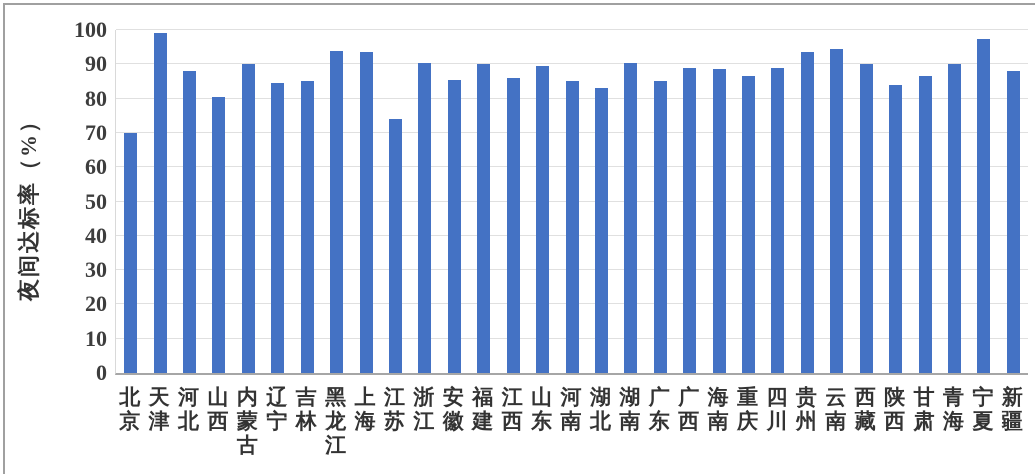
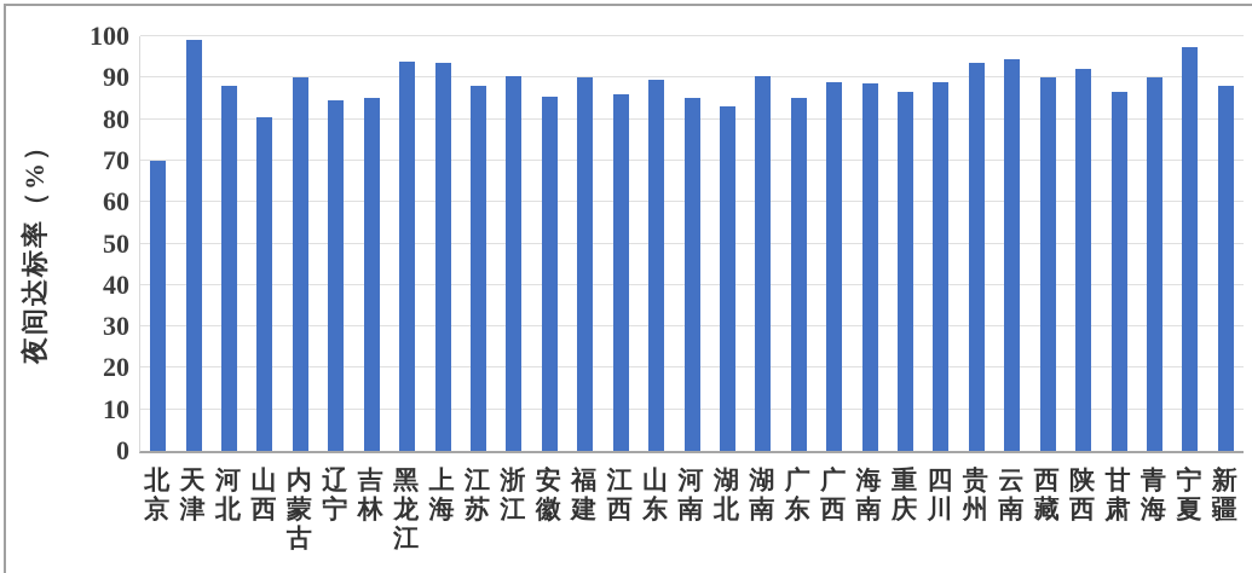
江苏: 74 -> 88
陕西: 84 -> 92
